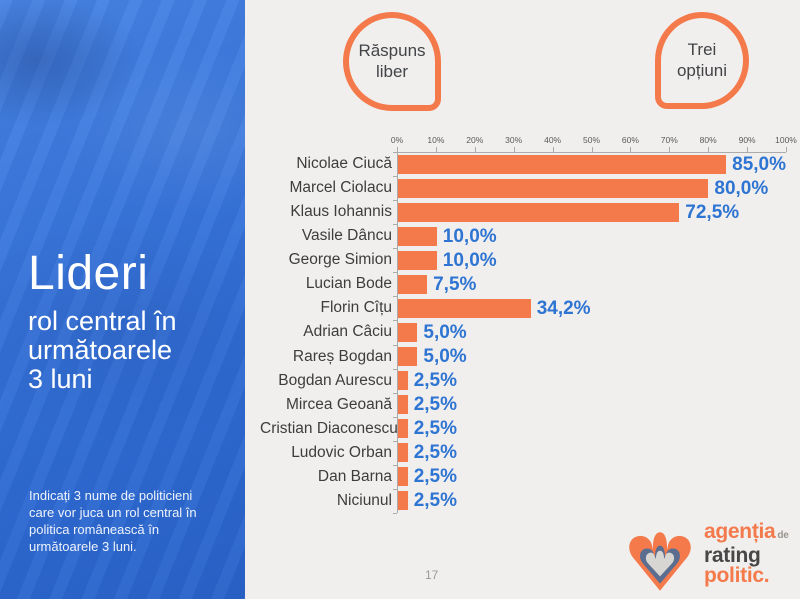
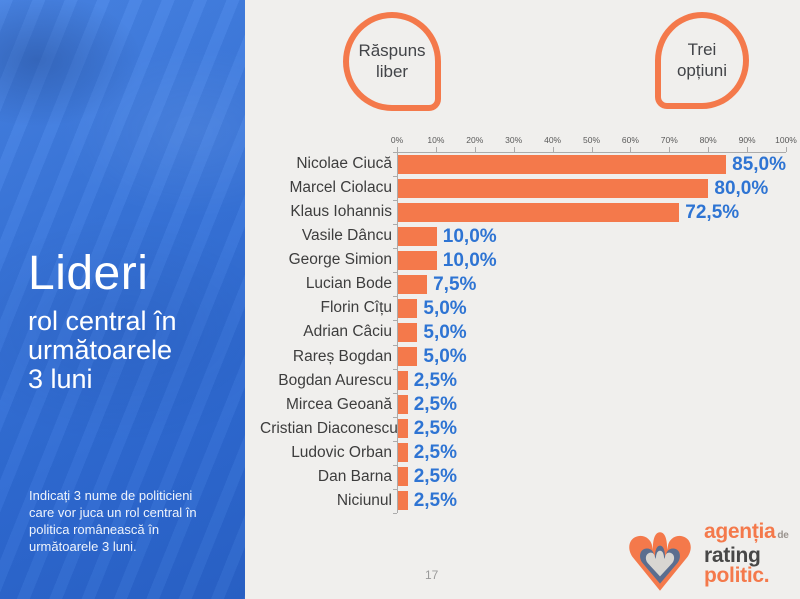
Florin Cîțu: 34,2% -> 5,0%
